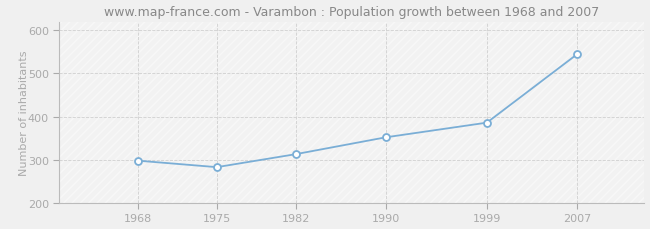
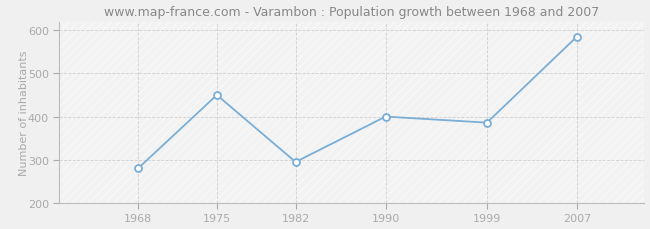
1968: 298 -> 280
1975: 283 -> 450
1982: 313 -> 295
1990: 352 -> 400
2007: 544 -> 585
